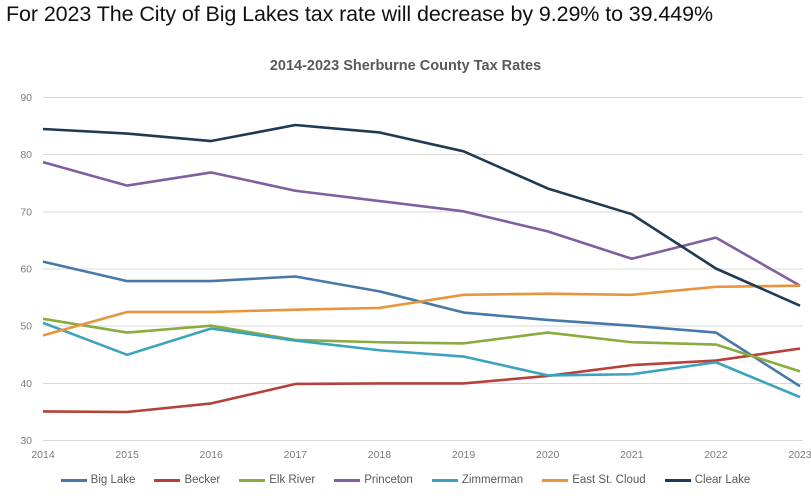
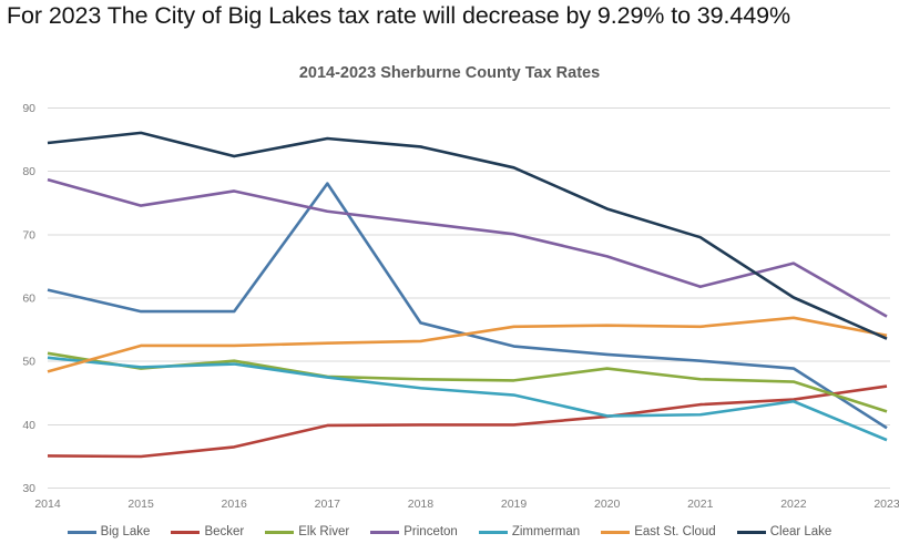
Zimmerman/2015: 45 -> 49
Clear Lake/2015: 84 -> 86
Big Lake/2017: 59 -> 78
East St. Cloud/2023: 57 -> 54
